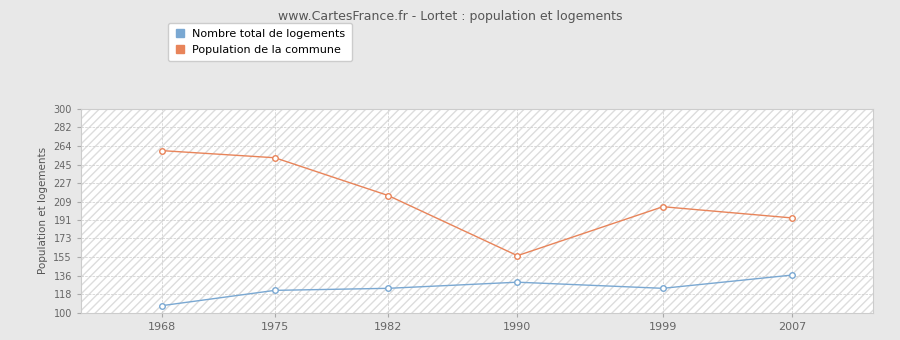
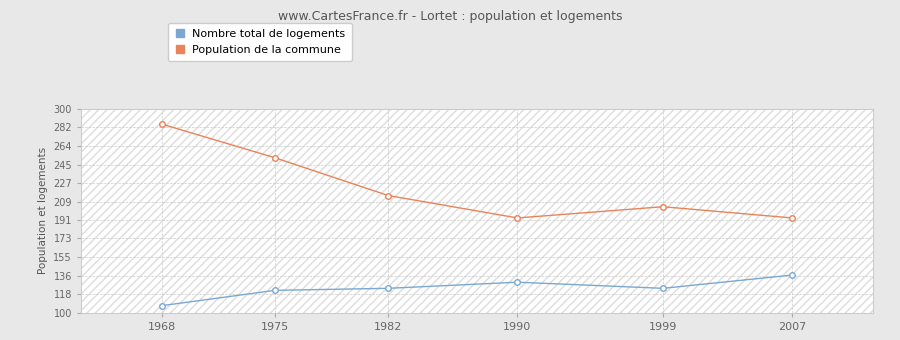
Population de la commune/1968: 259 -> 285
Population de la commune/1990: 156 -> 193
